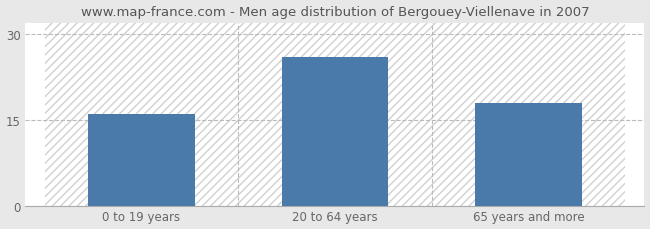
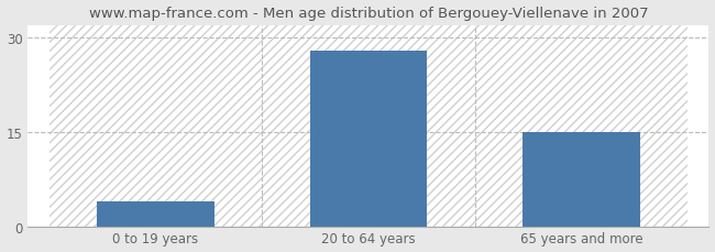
0 to 19 years: 16 -> 4
20 to 64 years: 26 -> 28
65 years and more: 18 -> 15
